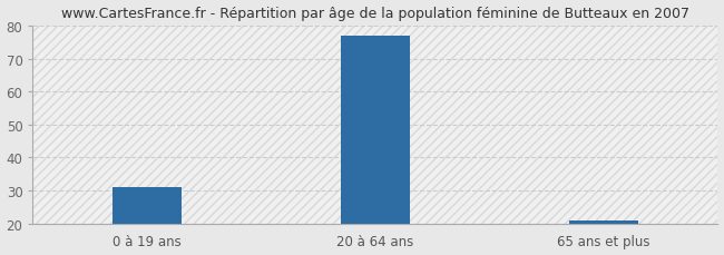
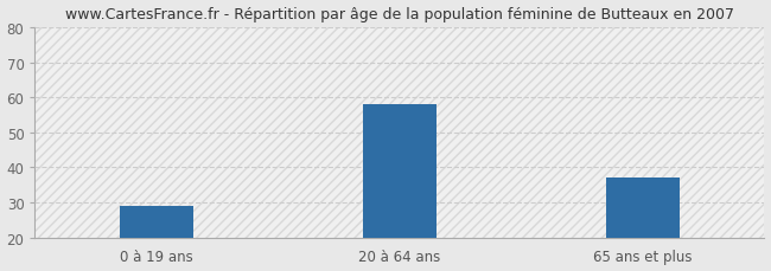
0 à 19 ans: 31 -> 29
20 à 64 ans: 77 -> 58
65 ans et plus: 21 -> 37
